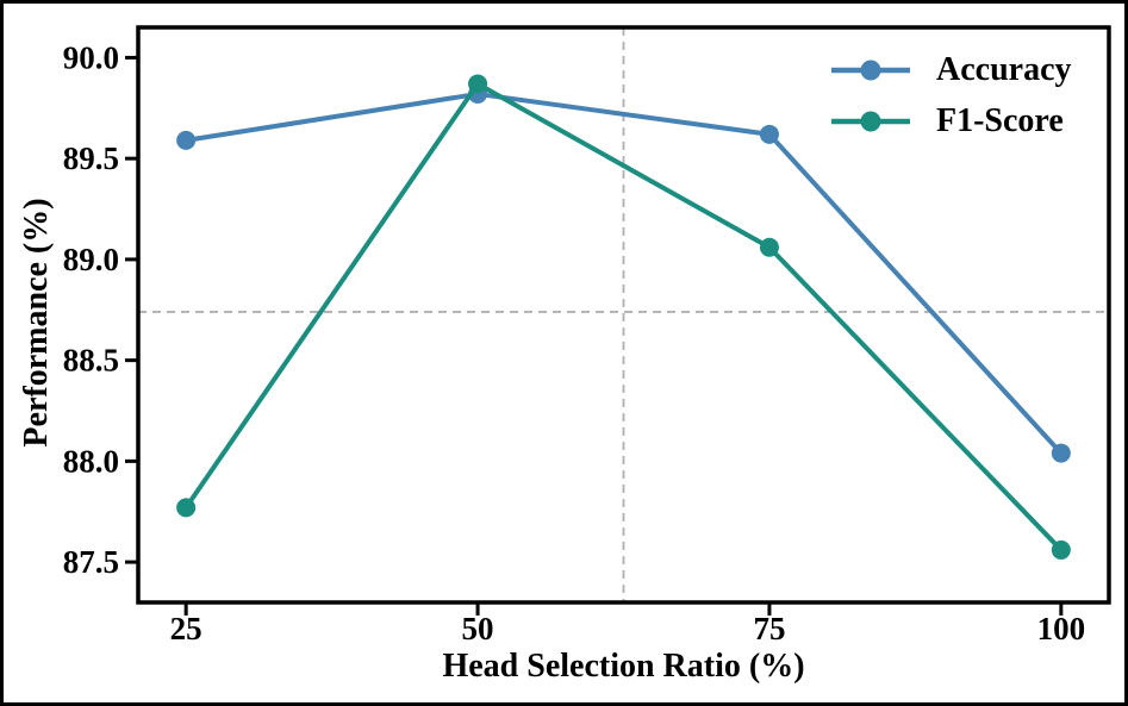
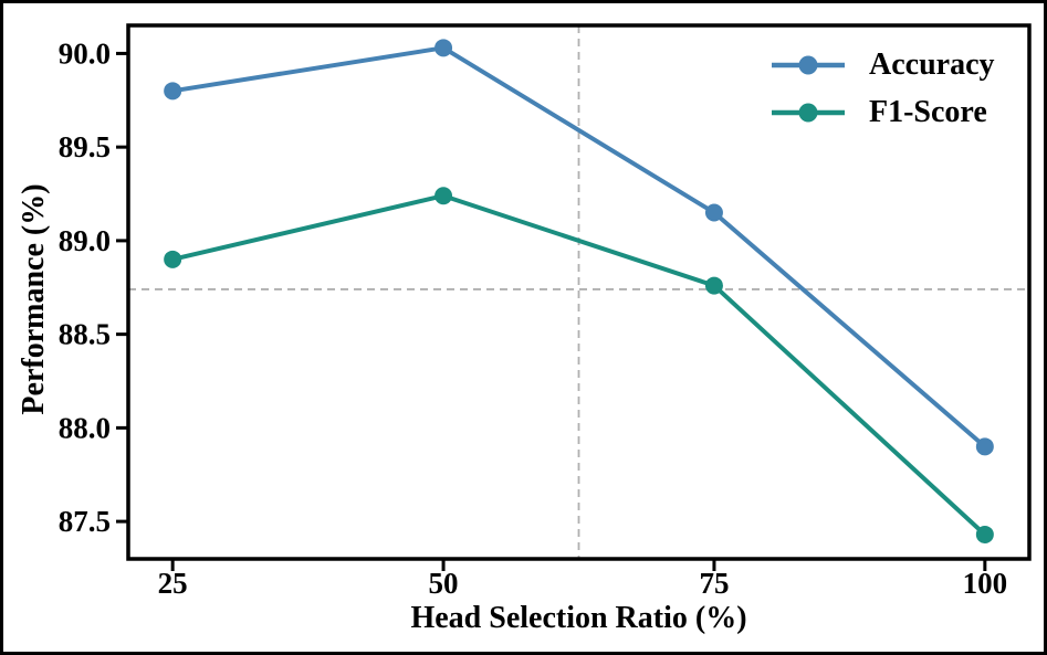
Accuracy/25: 89.59 -> 89.80
F1-Score/25: 87.77 -> 88.90
Accuracy/50: 89.82 -> 90.03
F1-Score/50: 89.87 -> 89.24
Accuracy/75: 89.62 -> 89.15
F1-Score/75: 89.06 -> 88.76
Accuracy/100: 88.04 -> 87.90
F1-Score/100: 87.56 -> 87.43
